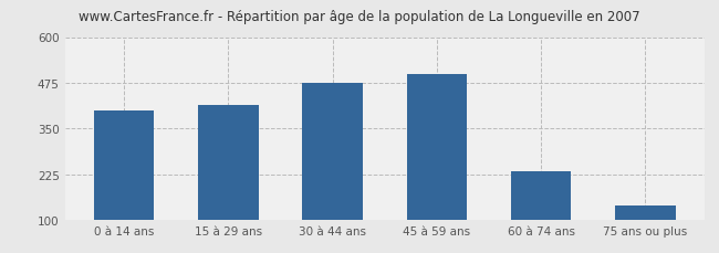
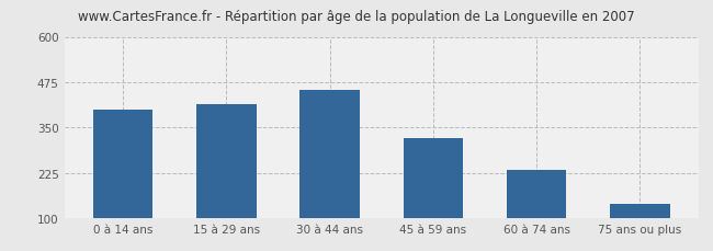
30 à 44 ans: 475 -> 455
45 à 59 ans: 500 -> 320
